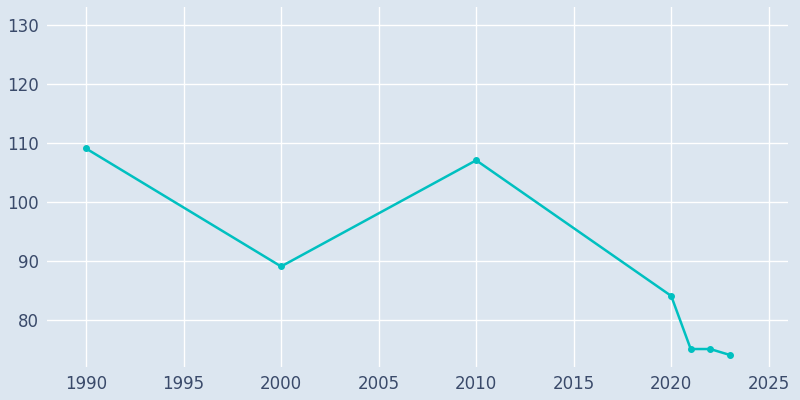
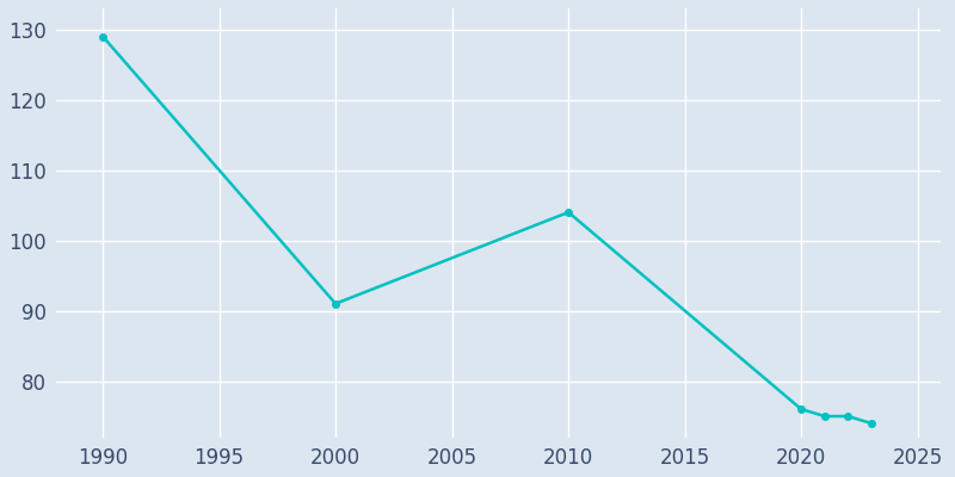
1990: 109 -> 129
2000: 89 -> 91
2010: 107 -> 104
2020: 84 -> 76
